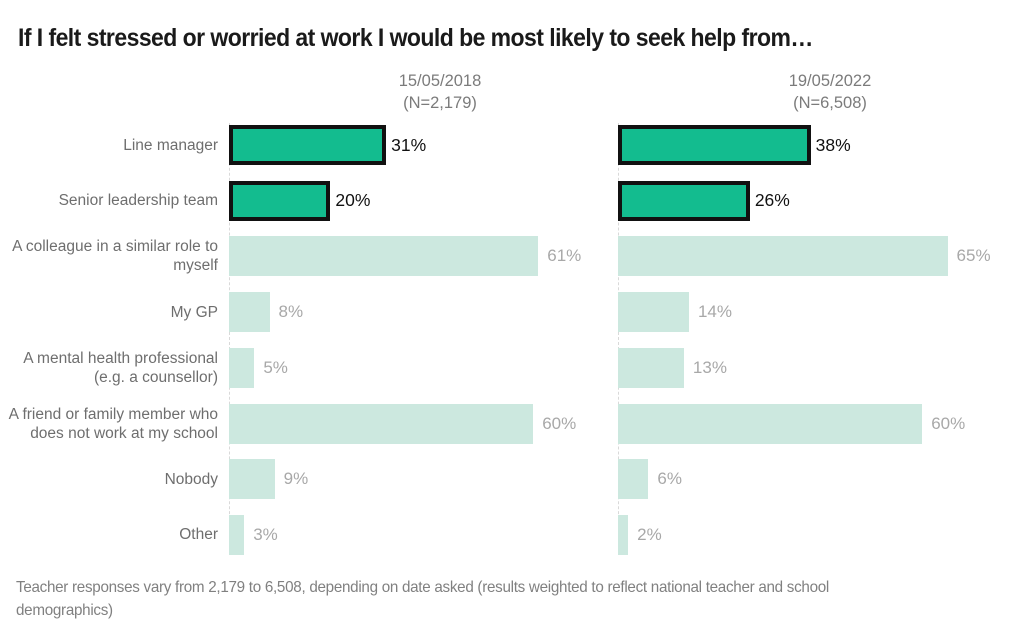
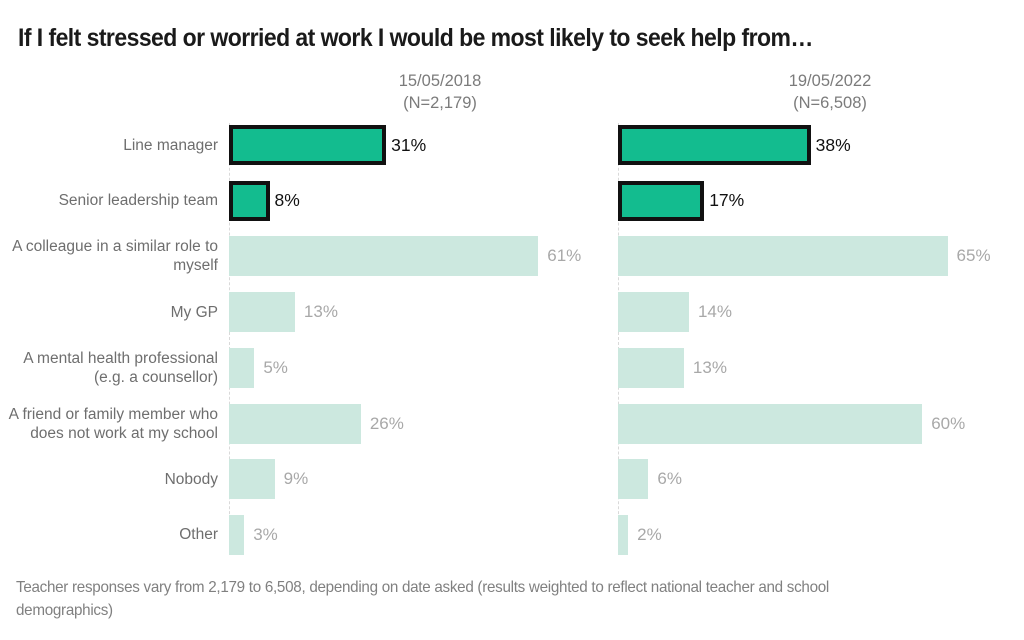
15/05/2018/Senior leadership team: 20% -> 8%
19/05/2022/Senior leadership team: 26% -> 17%
15/05/2018/My GP: 8% -> 13%
15/05/2018/A friend or family member who does not work at my school: 60% -> 26%
